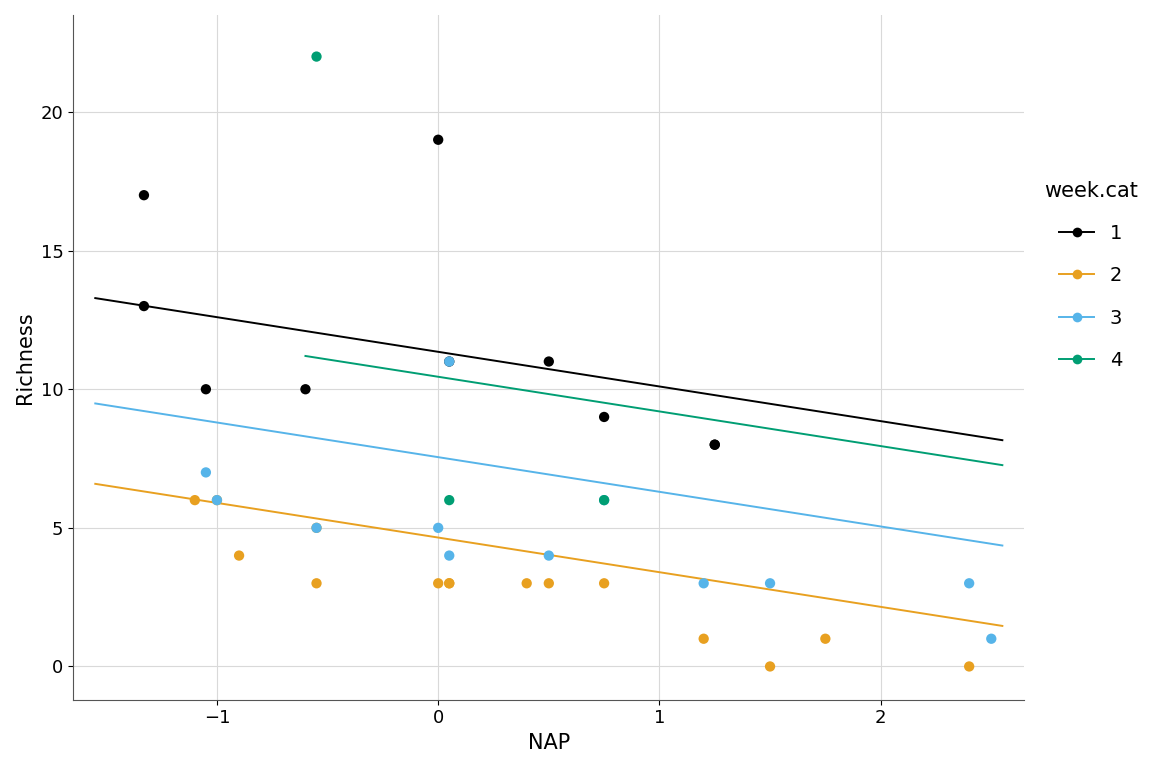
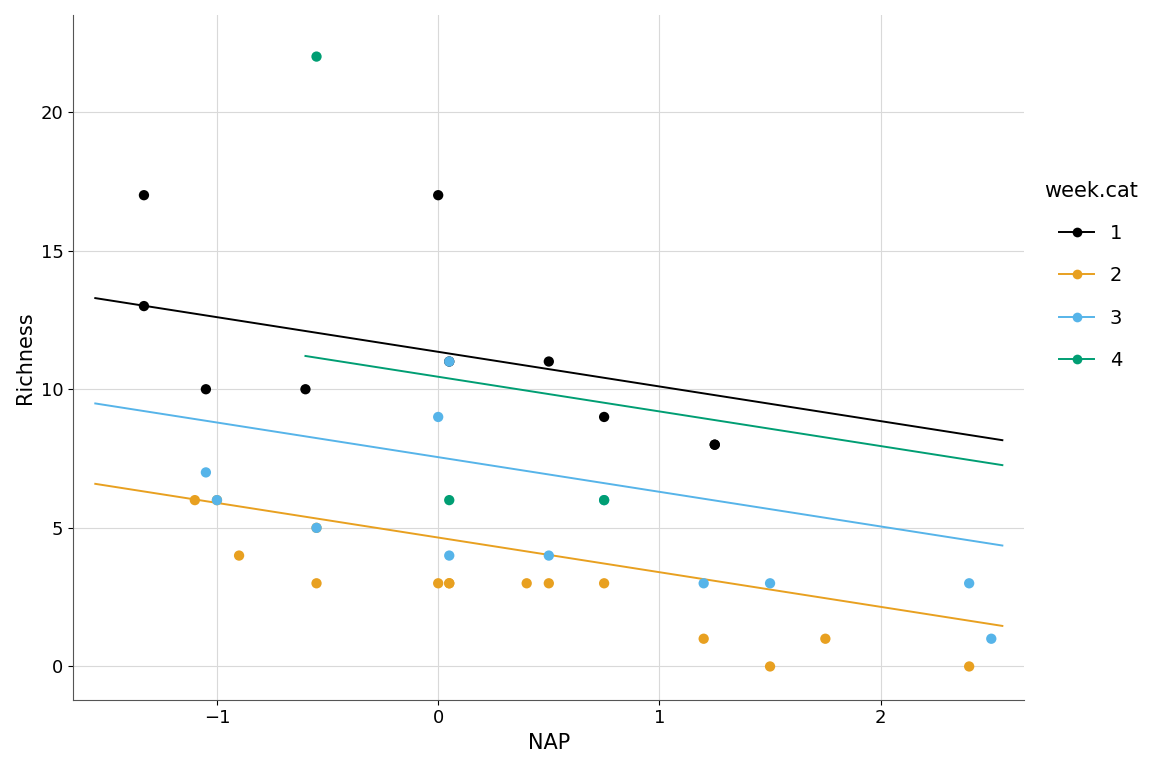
1/0: 19 -> 17
3/0: 5 -> 9
